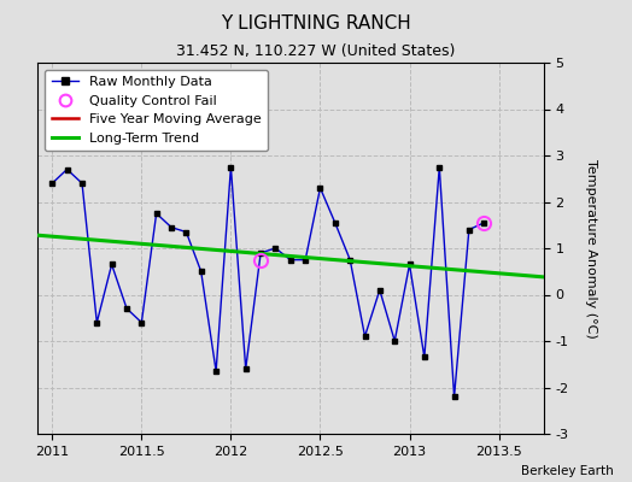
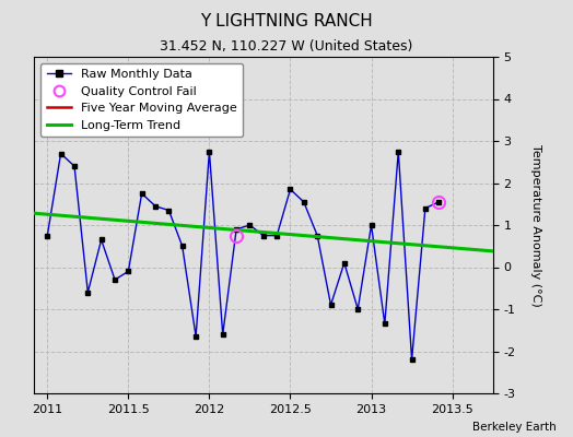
2011: 2.40 -> 0.75
2011.5: -0.60 -> -0.10
2012.5: 2.30 -> 1.85
2013: 0.65 -> 1.00
